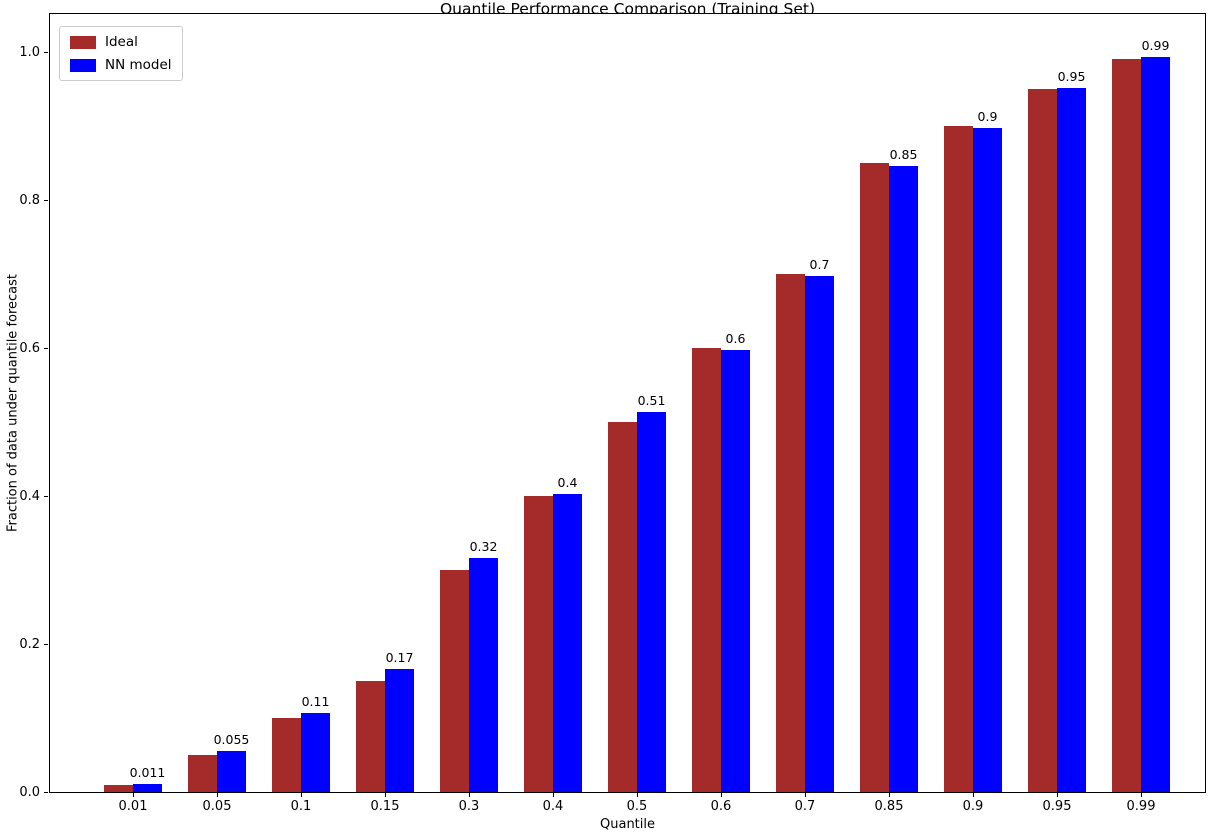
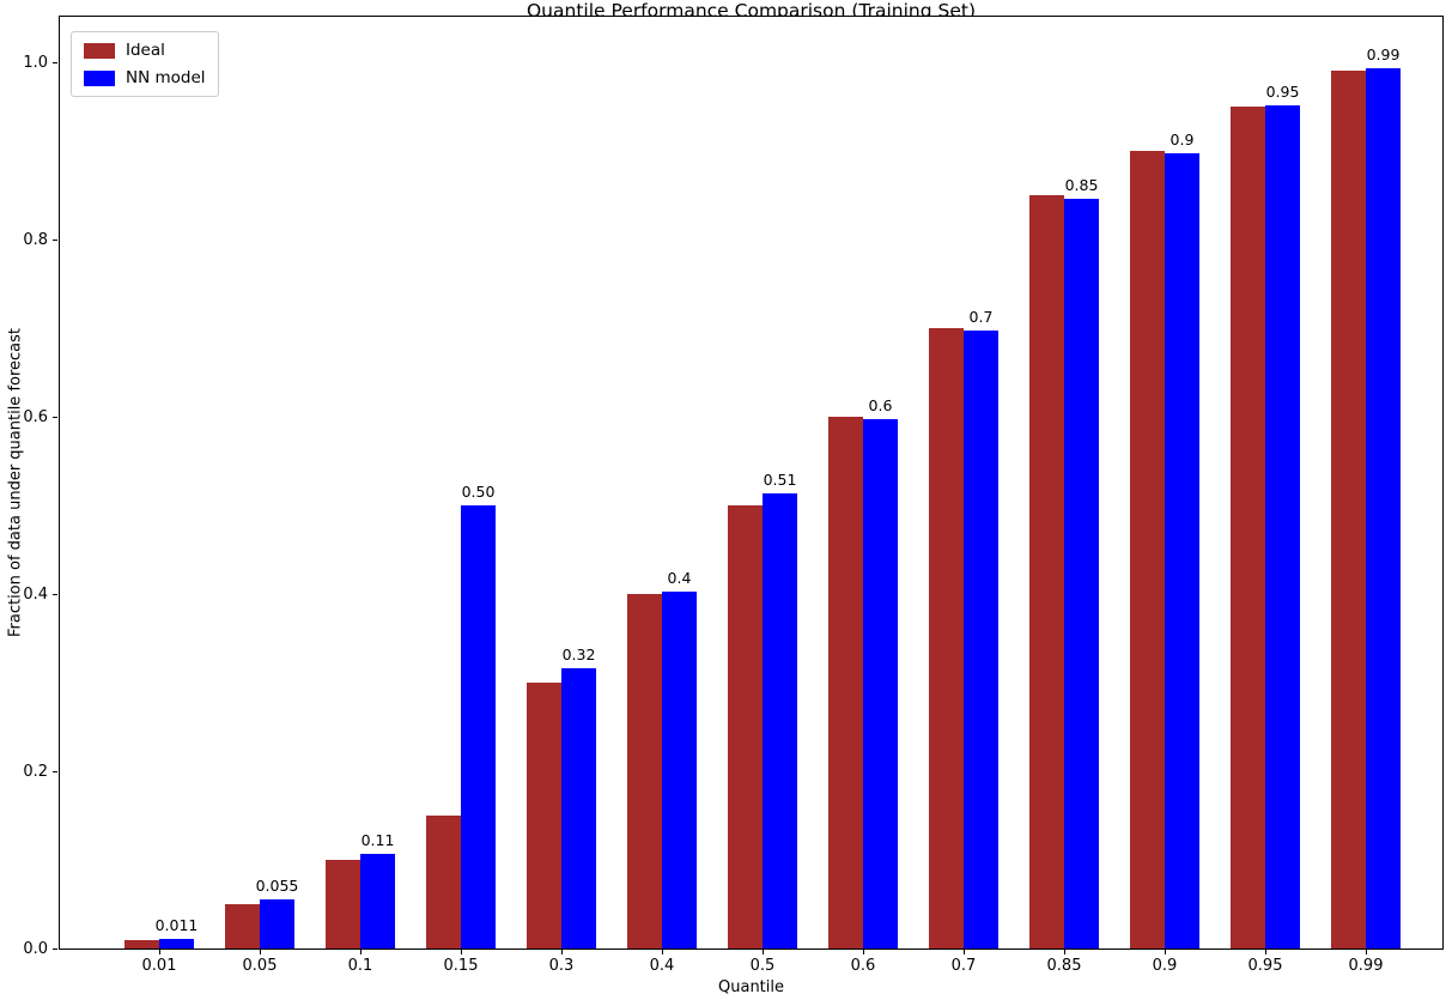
NN model/0.15: 0.17 -> 0.50
